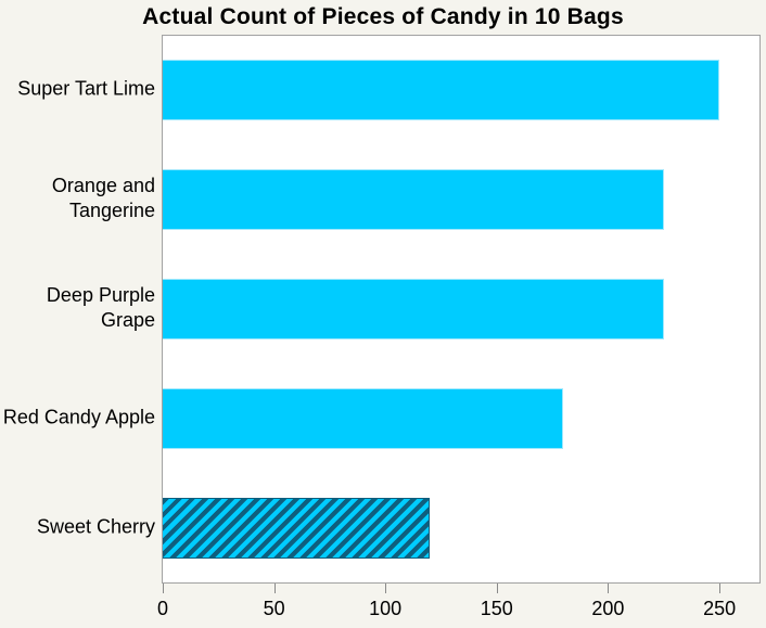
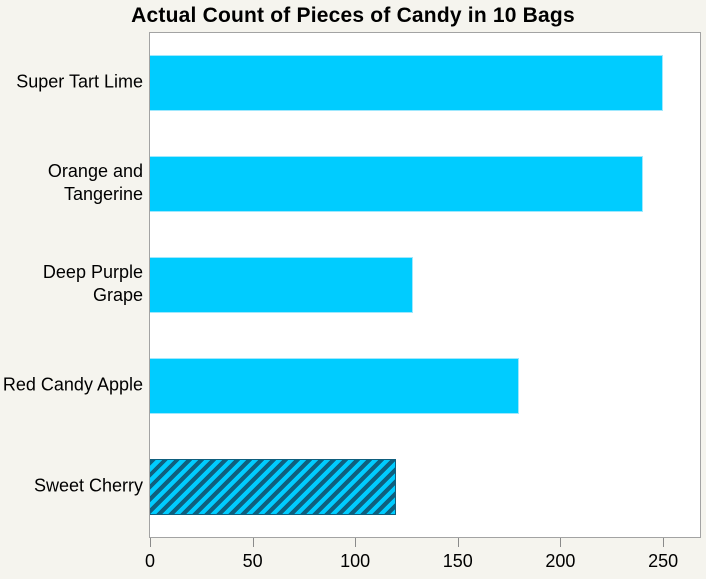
Orange and Tangerine: 225 -> 240
Deep Purple Grape: 225 -> 128
